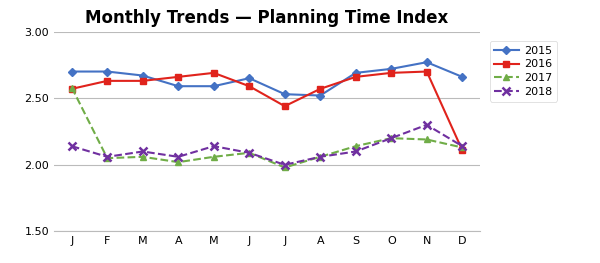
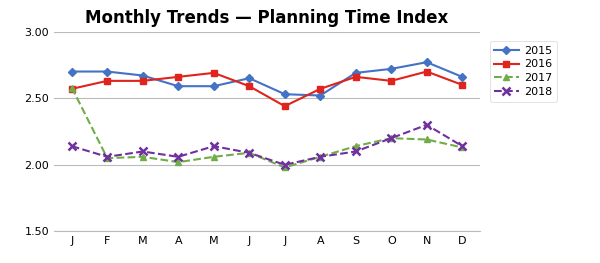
2016/O: 2.69 -> 2.63
2016/D: 2.11 -> 2.60
